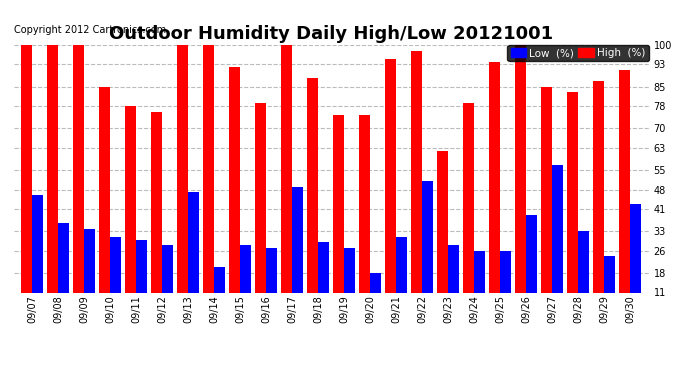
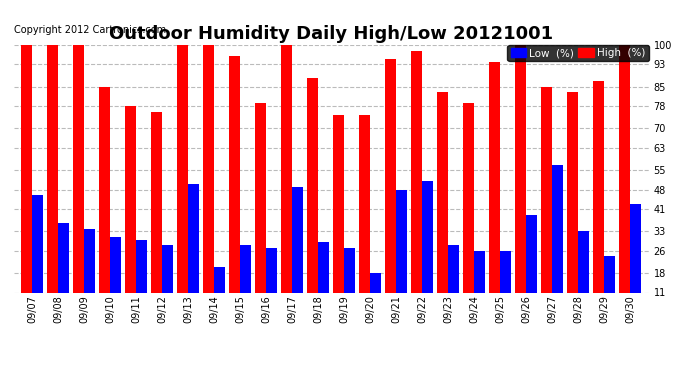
Low (%)/09/13: 47 -> 50
High (%)/09/15: 92 -> 96
Low (%)/09/21: 31 -> 48
High (%)/09/23: 62 -> 83
High (%)/09/30: 91 -> 100
